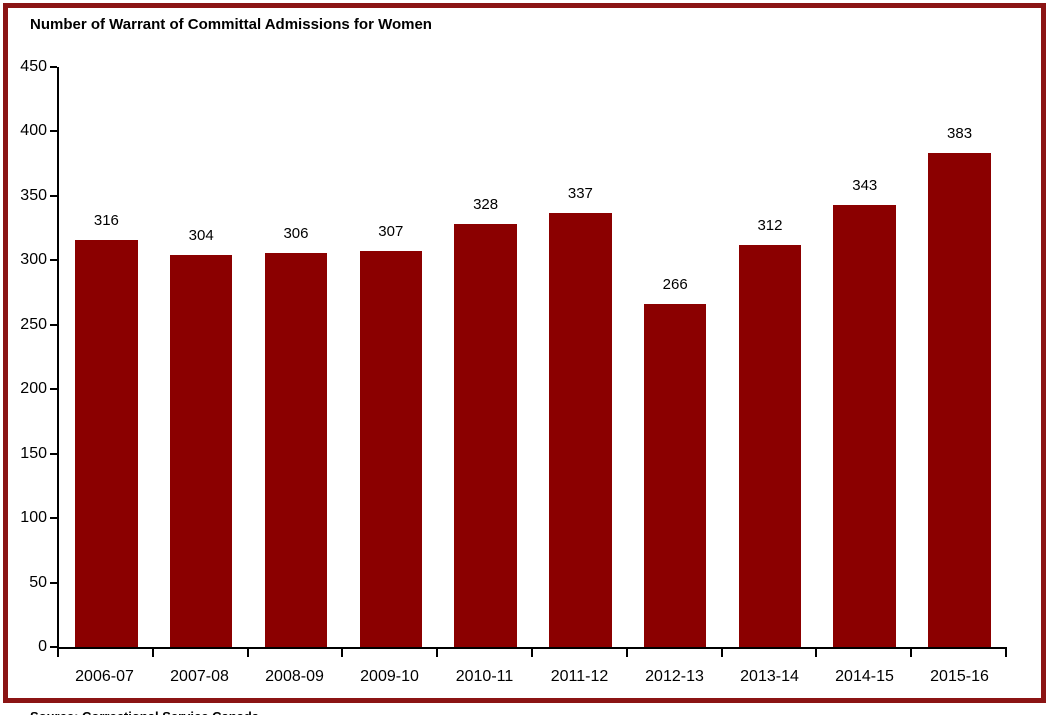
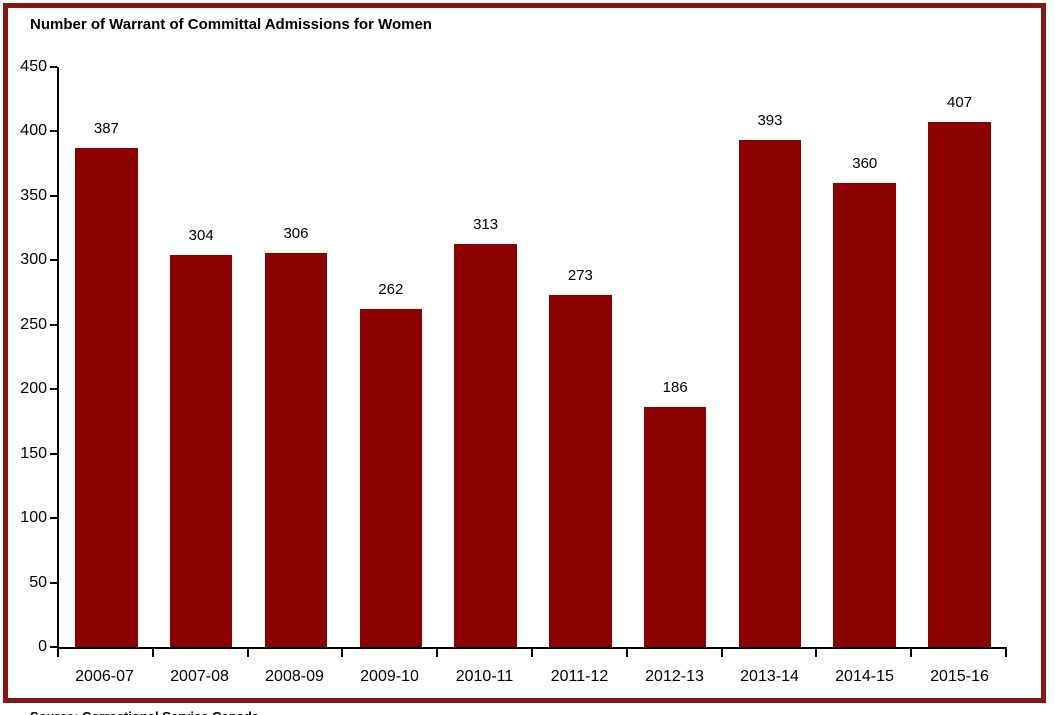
2006-07: 316 -> 387
2009-10: 307 -> 262
2010-11: 328 -> 313
2011-12: 337 -> 273
2012-13: 266 -> 186
2013-14: 312 -> 393
2014-15: 343 -> 360
2015-16: 383 -> 407
